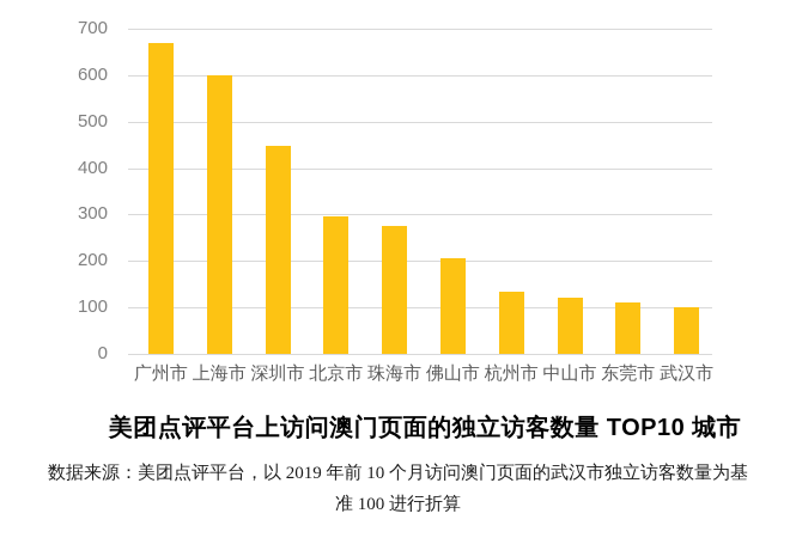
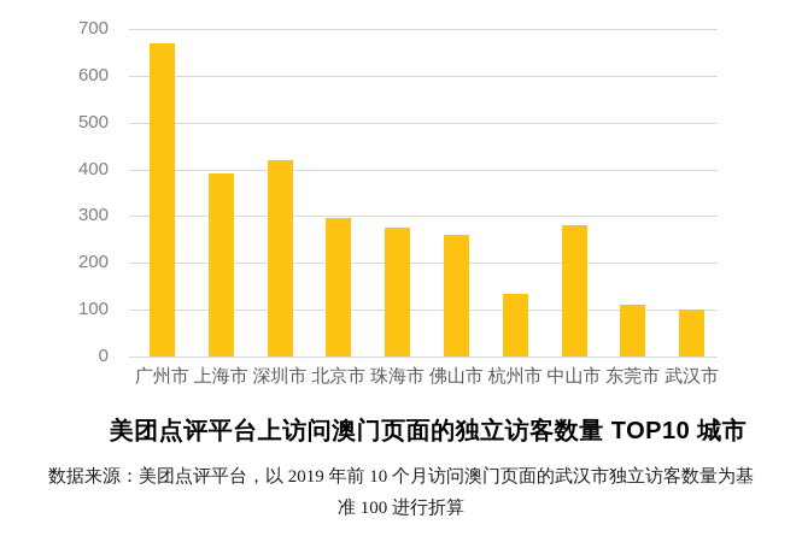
上海市: 600 -> 390
深圳市: 450 -> 420
佛山市: 200 -> 260
中山市: 120 -> 280
